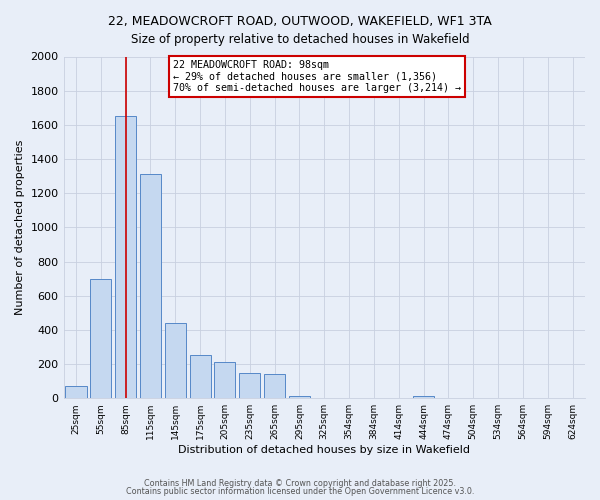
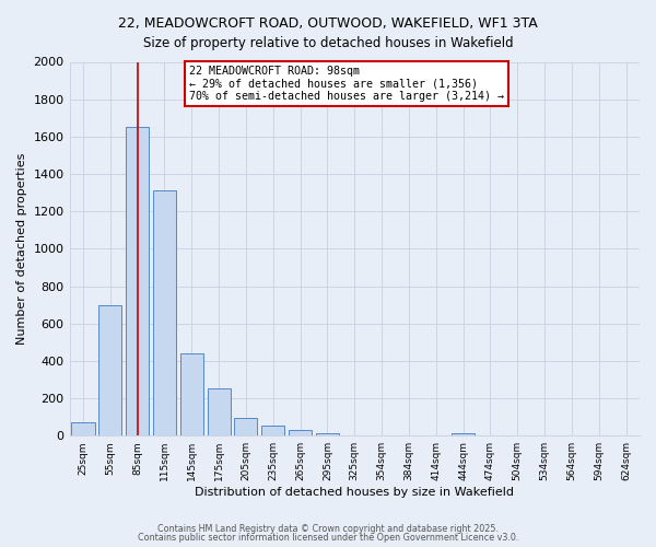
205sqm: 210 -> 100
235sqm: 150 -> 60
265sqm: 140 -> 30
